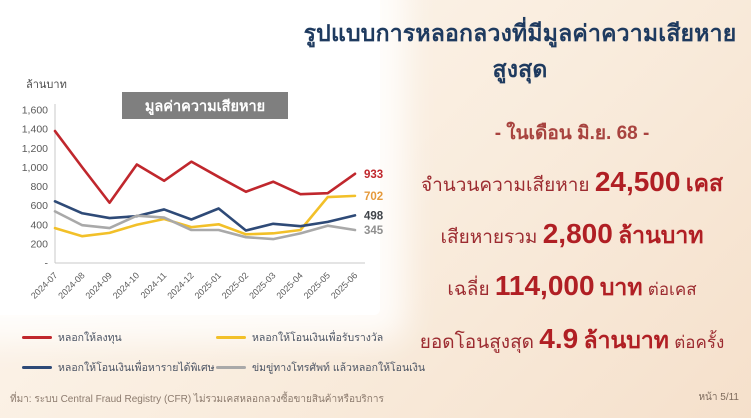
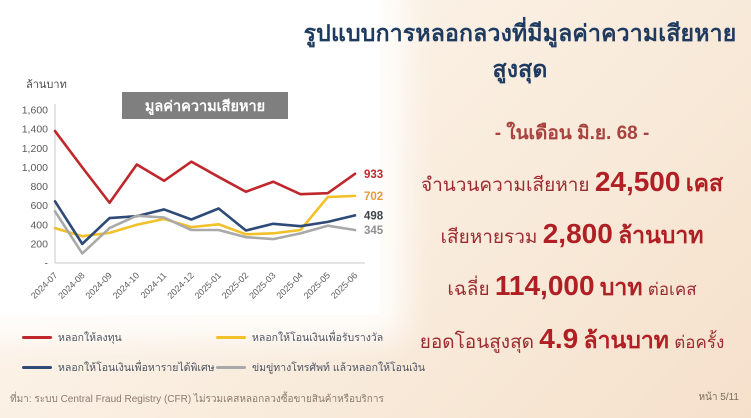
หลอกให้โอนเงินเพื่อหารายได้พิเศษ/2024-08: 500 -> 200
ข่มขู่ทางโทรศัพท์ แล้วหลอกให้โอนเงิน/2024-08: 400 -> 100
